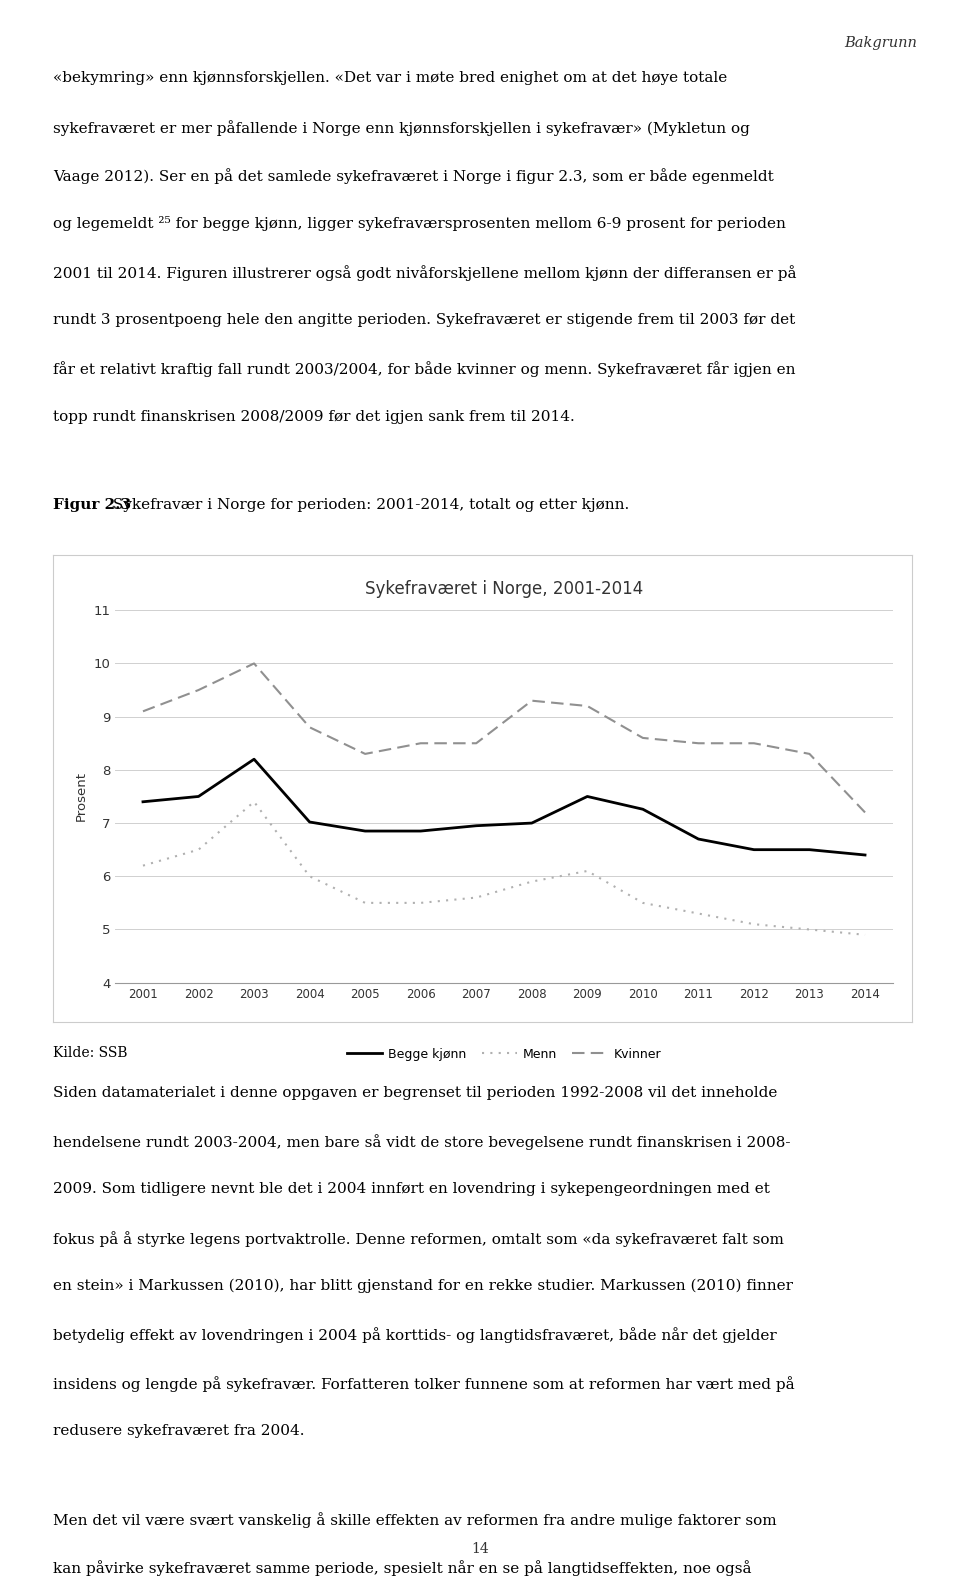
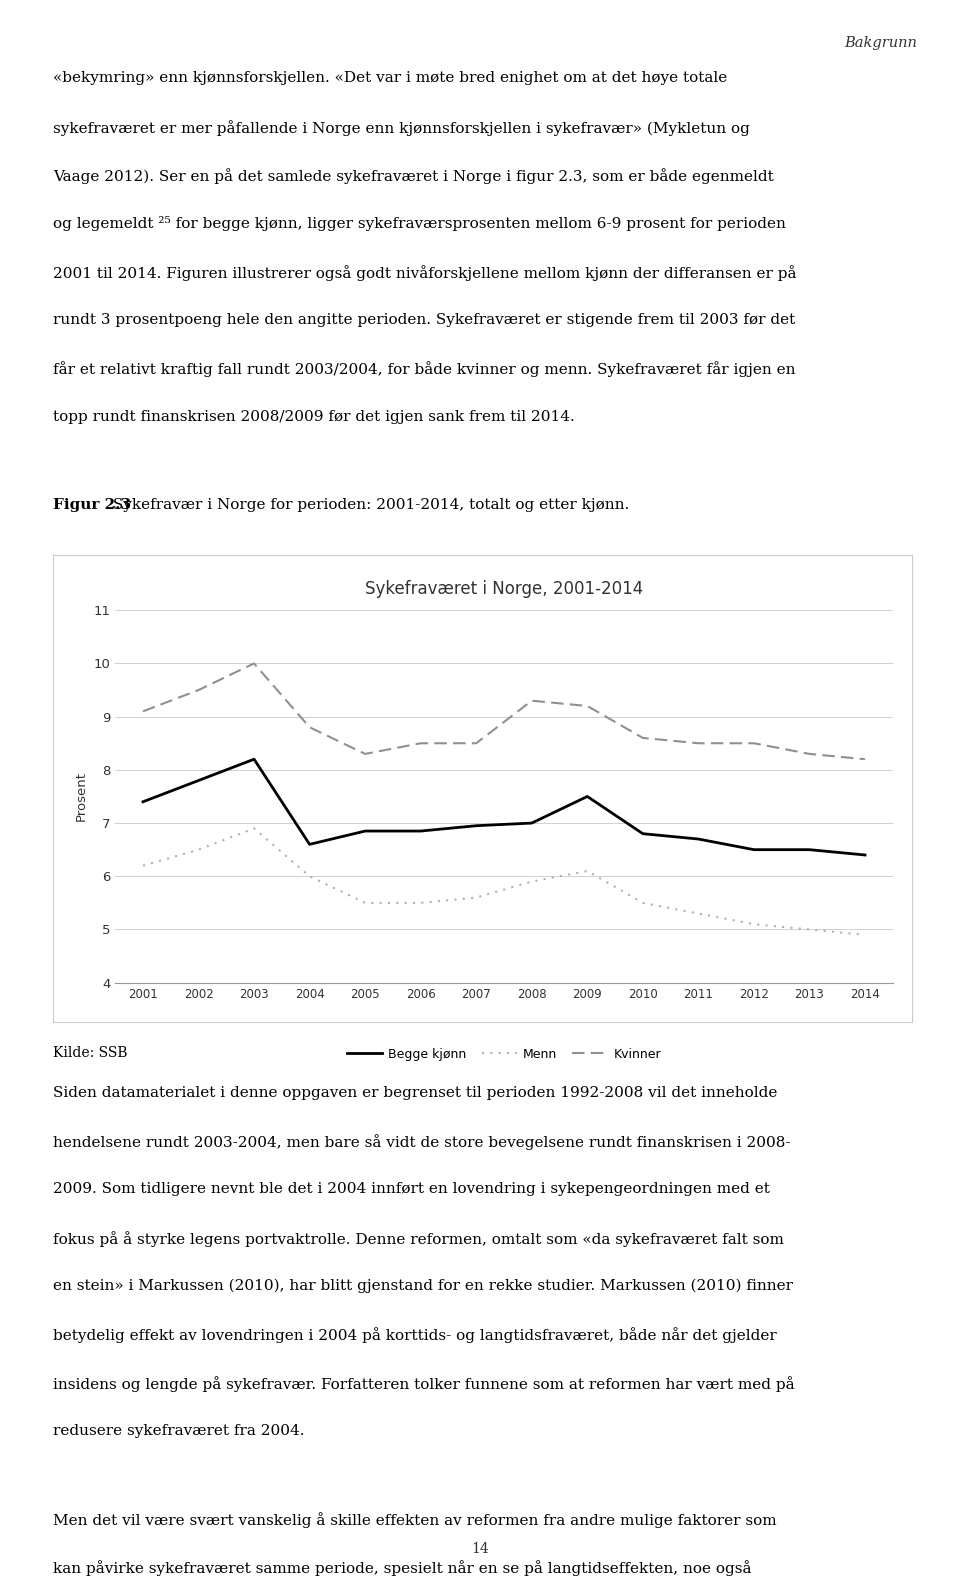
Begge kjønn/2002: 7.50 -> 7.80
Menn/2003: 7.4 -> 6.9
Begge kjønn/2004: 7.02 -> 6.60
Begge kjønn/2010: 7.26 -> 6.80
Kvinner/2014: 7.2 -> 8.2
